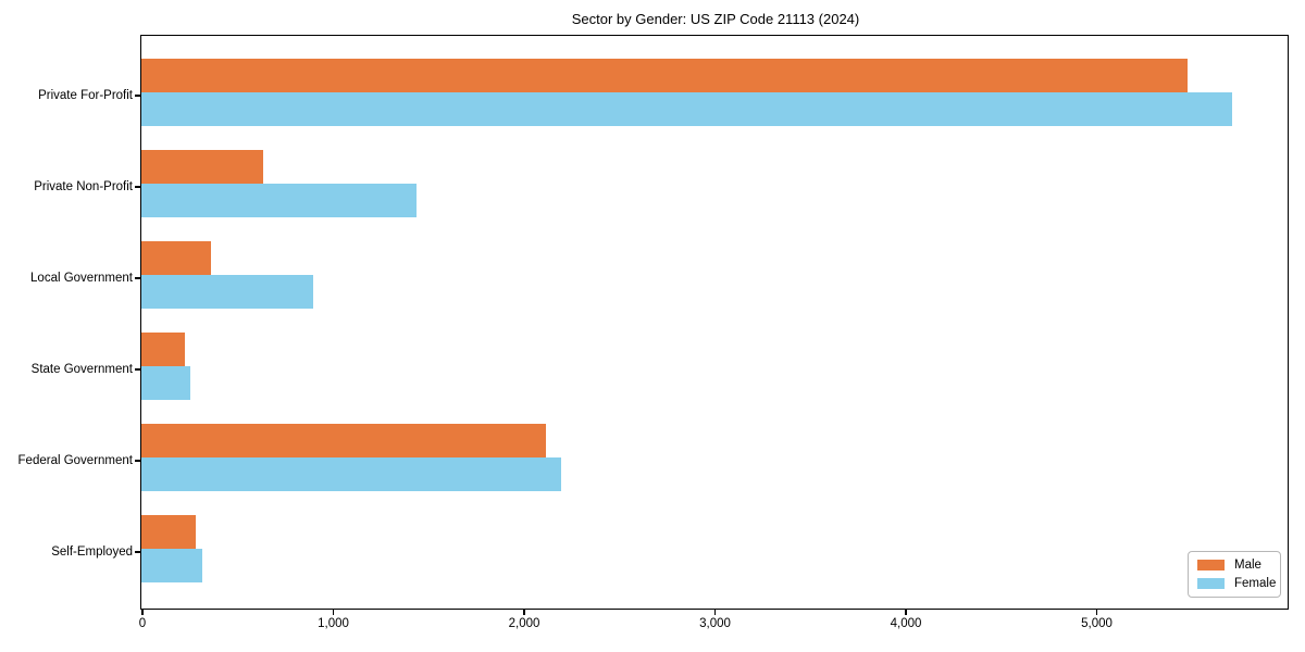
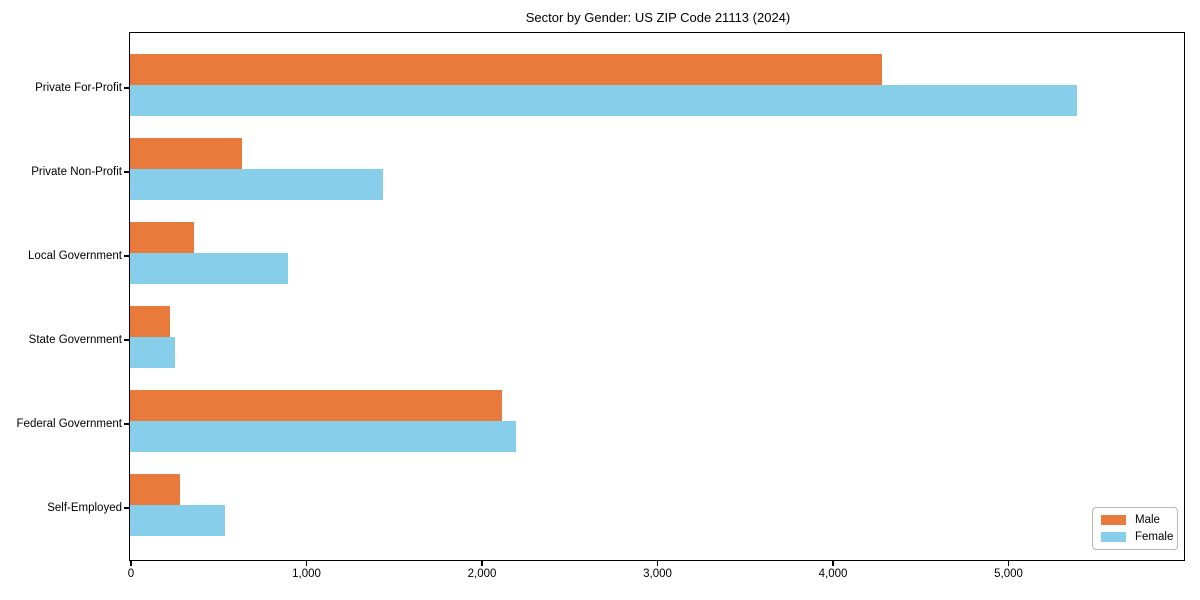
Male/Private For-Profit: 5480 -> 4280
Female/Private For-Profit: 5710 -> 5390
Female/Self-Employed: 320 -> 540
